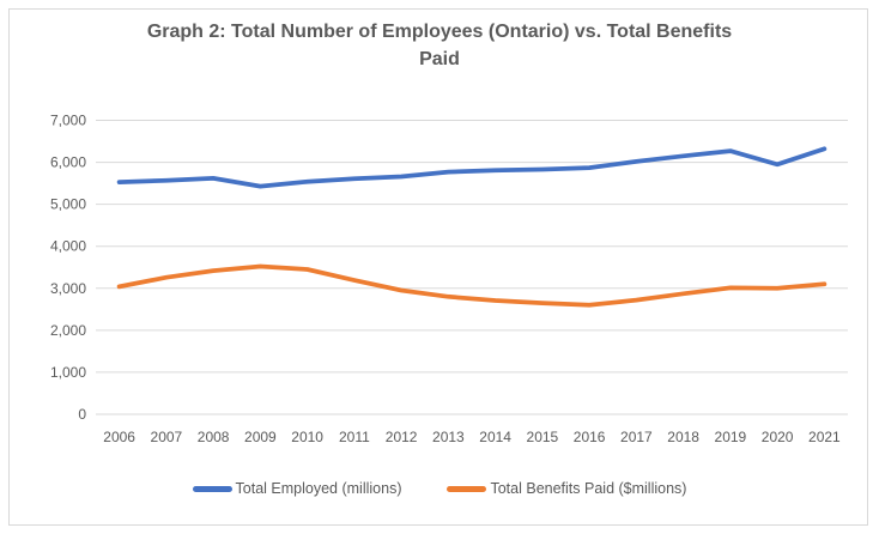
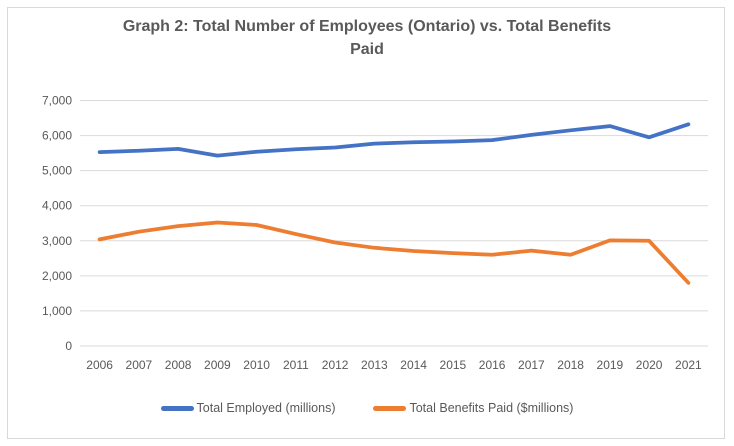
Total Benefits Paid ($millions)/2018: 2900 -> 2600
Total Benefits Paid ($millions)/2021: 3100 -> 1800
